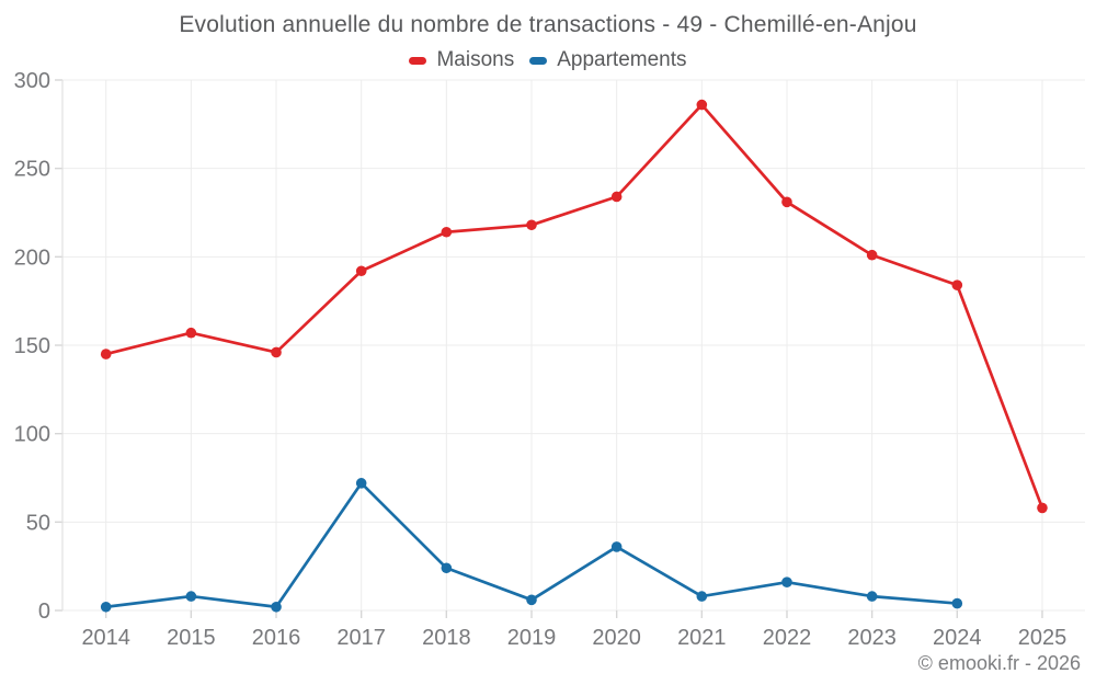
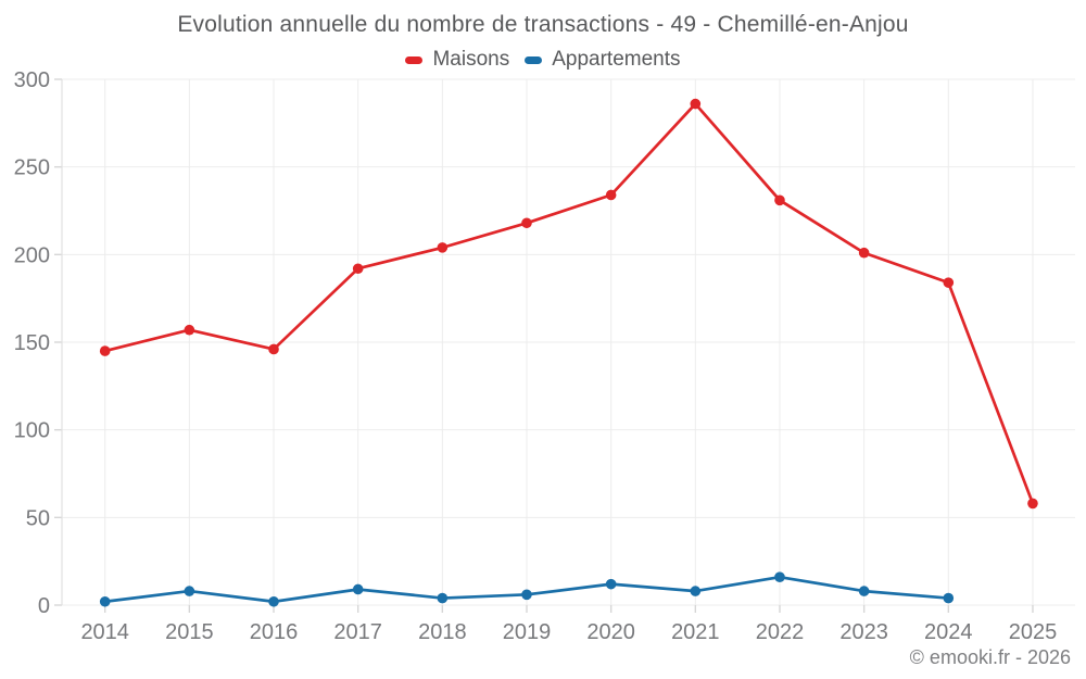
Appartements/2017: 72 -> 9
Maisons/2018: 214 -> 204
Appartements/2018: 24 -> 4
Appartements/2020: 36 -> 12
